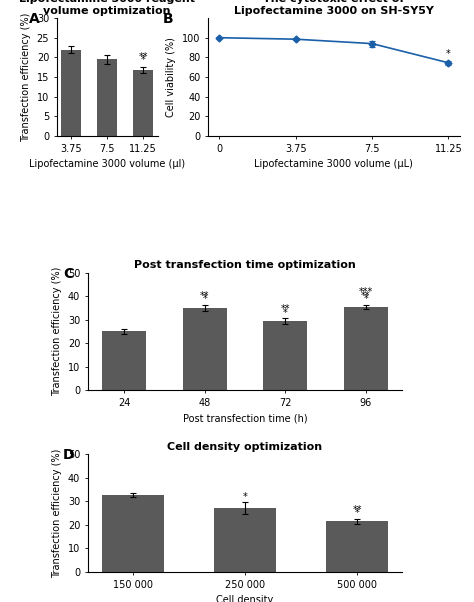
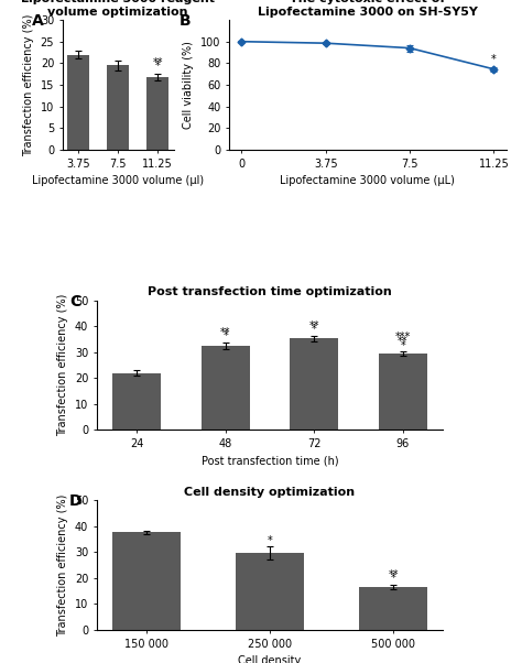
Post transfection time optimization/24: 25.0 -> 22.0
Post transfection time optimization/48: 35.0 -> 32.5
Post transfection time optimization/72: 29.5 -> 35.2
Post transfection time optimization/96: 35.5 -> 29.5
Cell density optimization/150 000: 32.5 -> 37.5
Cell density optimization/250 000: 27.0 -> 29.5
Cell density optimization/500 000: 21.5 -> 16.5
